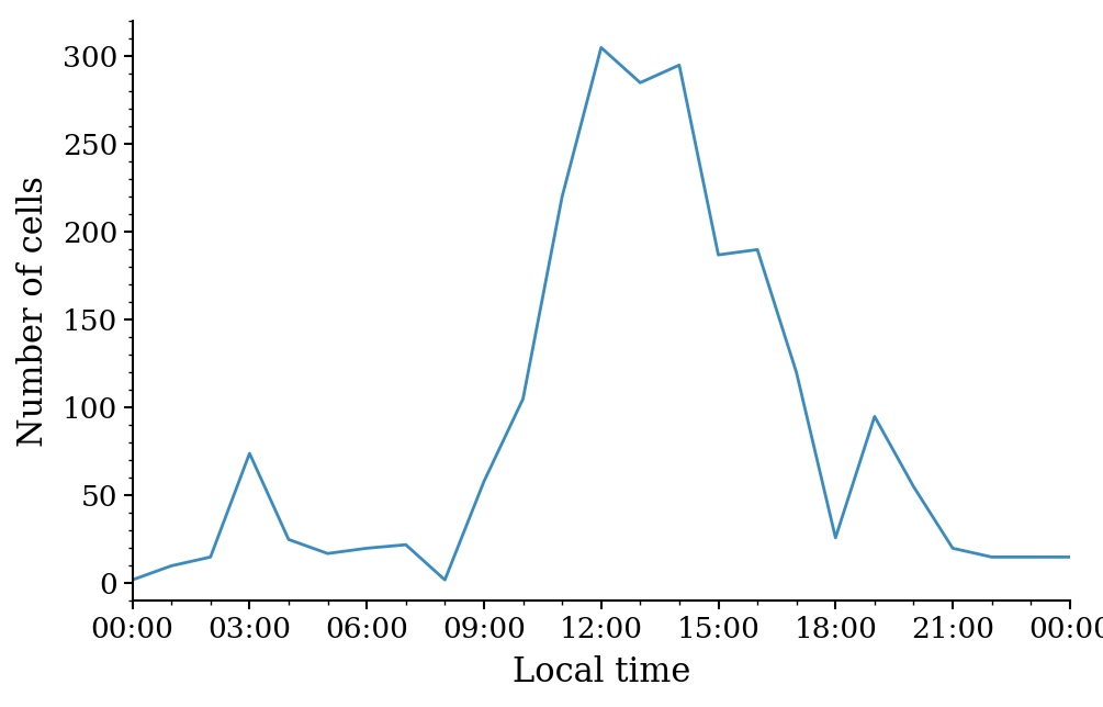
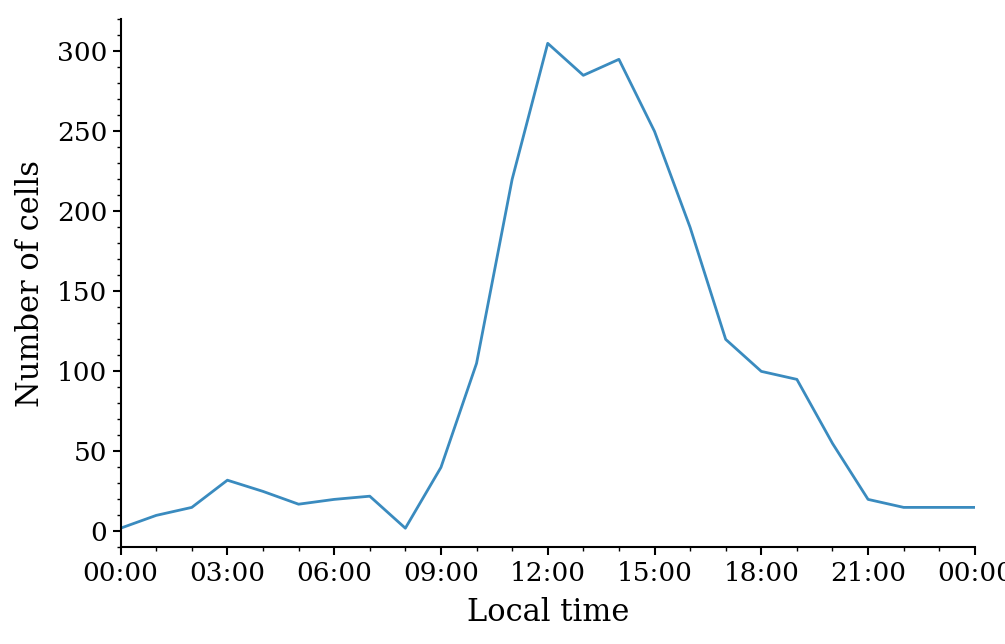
03:00: 74 -> 32
09:00: 58 -> 40
15:00: 187 -> 250
18:00: 26 -> 100
